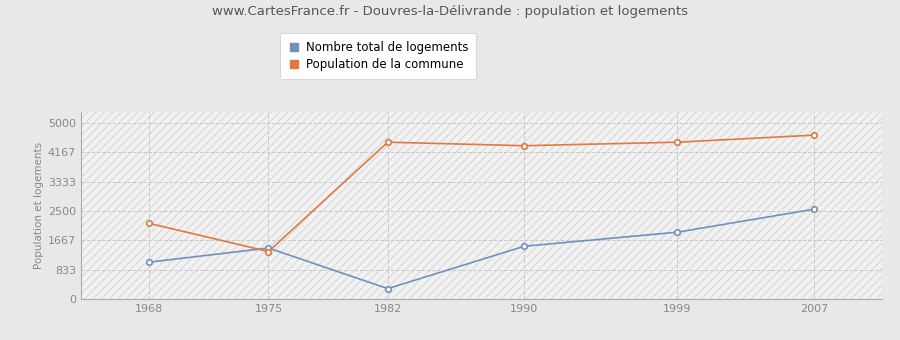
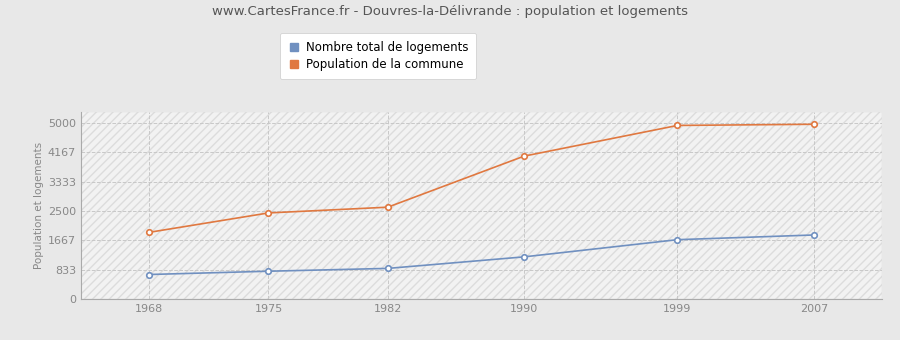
Nombre total de logements/1968: 1050 -> 700
Population de la commune/1968: 2150 -> 1900
Nombre total de logements/1975: 1450 -> 790
Population de la commune/1975: 1350 -> 2440
Nombre total de logements/1982: 300 -> 870
Population de la commune/1982: 4450 -> 2610
Nombre total de logements/1990: 1500 -> 1200
Population de la commune/1990: 4350 -> 4060
Nombre total de logements/1999: 1900 -> 1690
Population de la commune/1999: 4450 -> 4920
Nombre total de logements/2007: 2550 -> 1820
Population de la commune/2007: 4650 -> 4960
